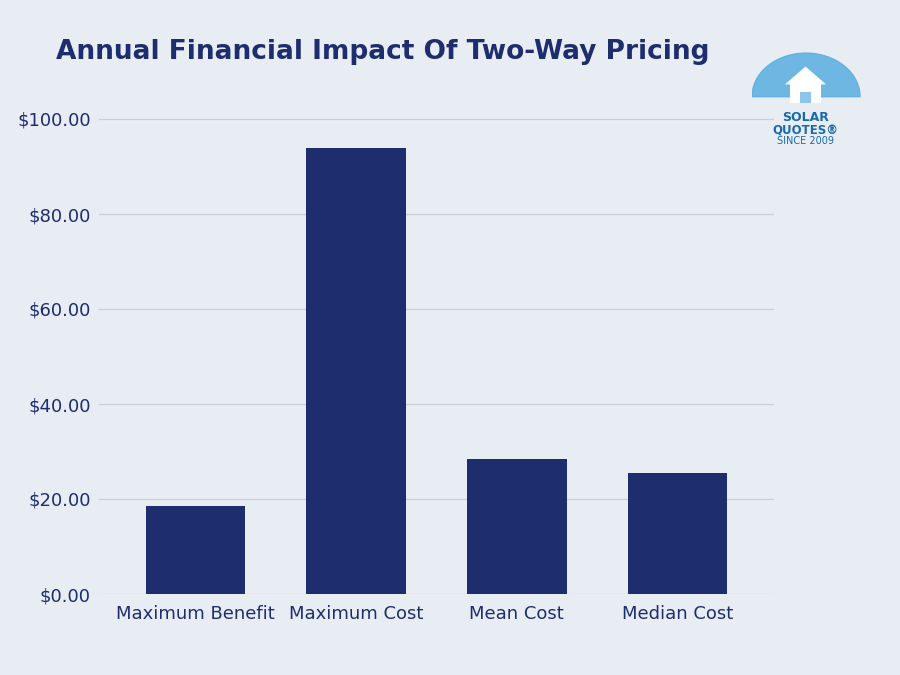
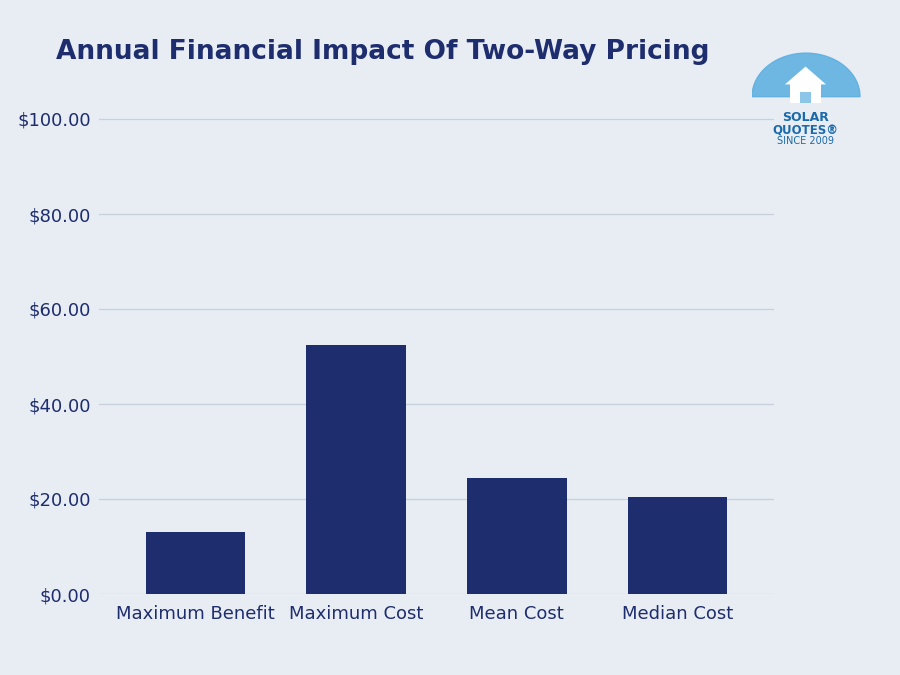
Annual Financial Impact Of Two-Way Pricing/Maximum Benefit: $18.5 -> $13.0
Annual Financial Impact Of Two-Way Pricing/Maximum Cost: $94.0 -> $52.5
Annual Financial Impact Of Two-Way Pricing/Mean Cost: $28.5 -> $24.5
Annual Financial Impact Of Two-Way Pricing/Median Cost: $25.5 -> $20.5
